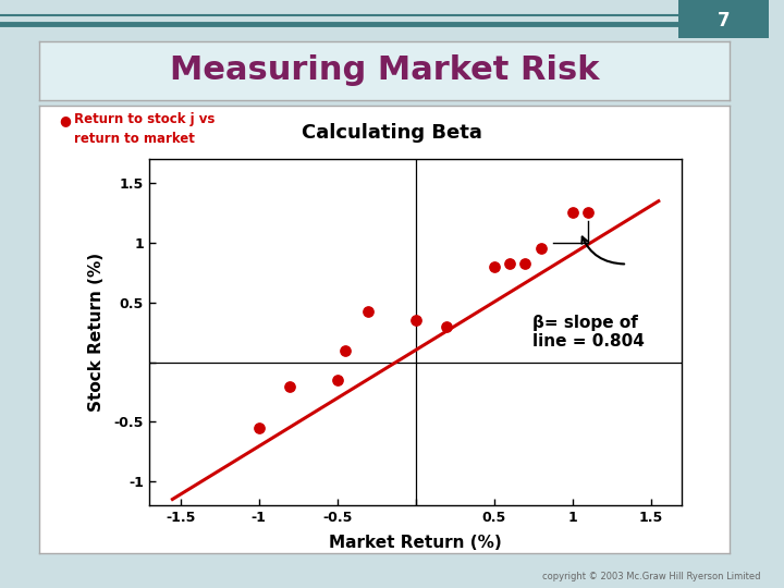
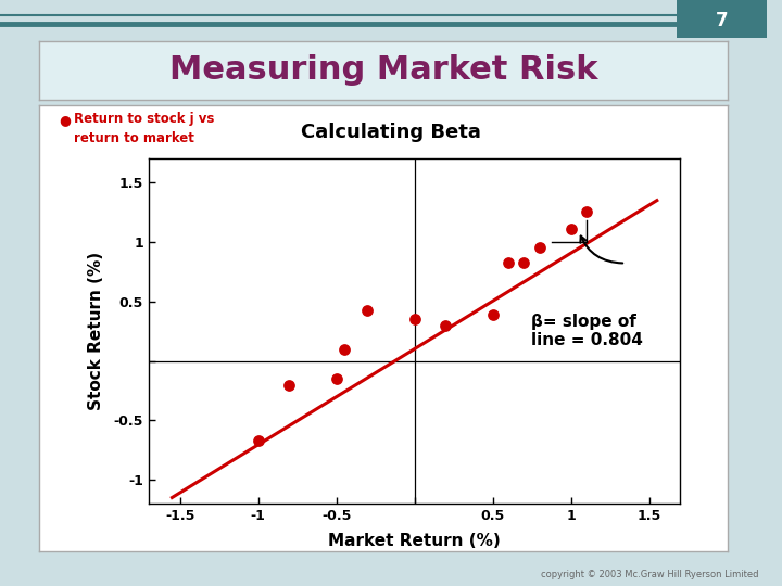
-1: -0.55 -> -0.67
0.5: 0.80 -> 0.39
1: 1.25 -> 1.11
